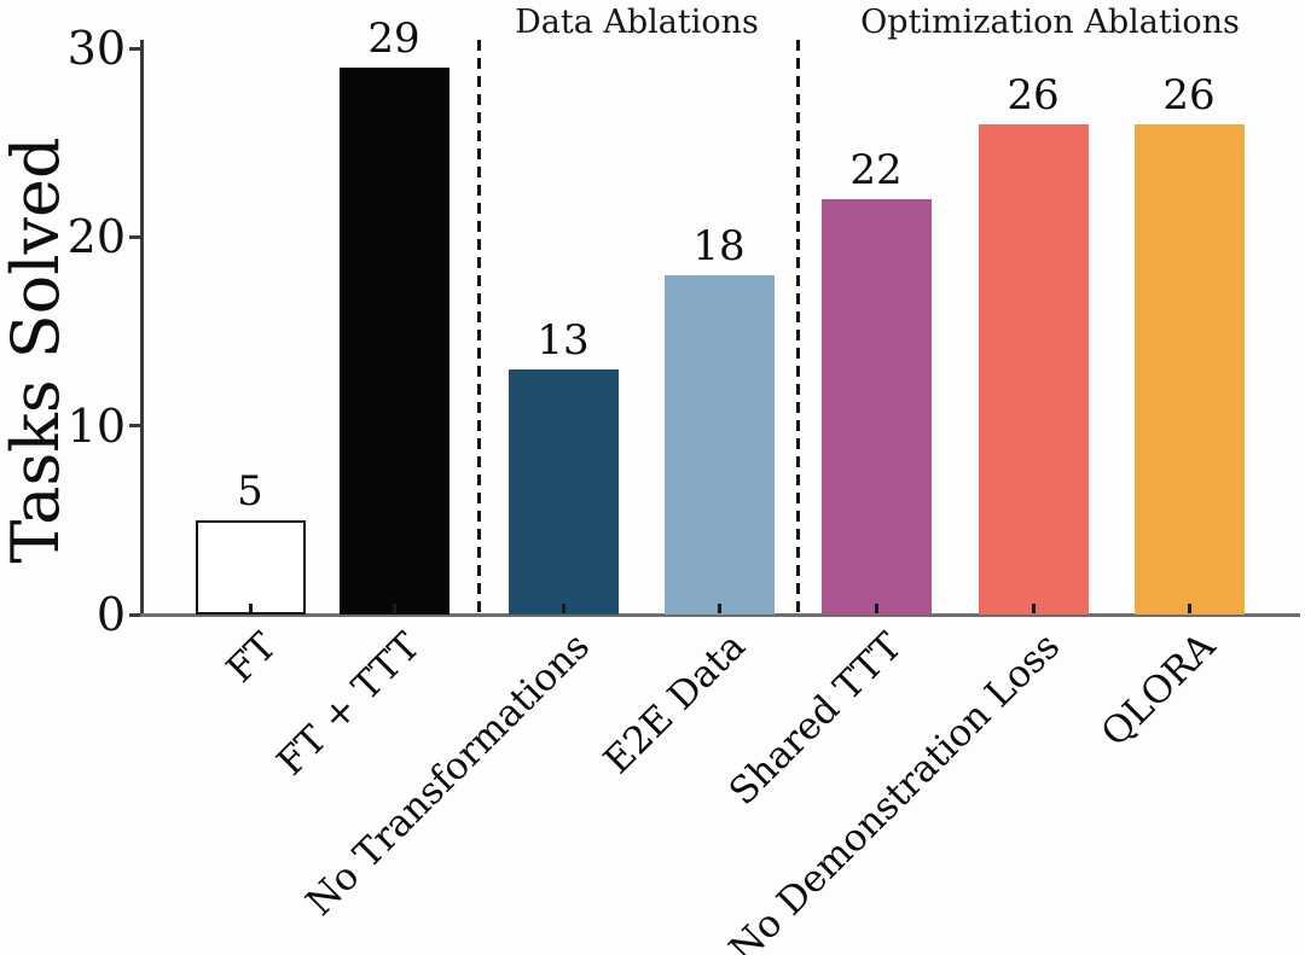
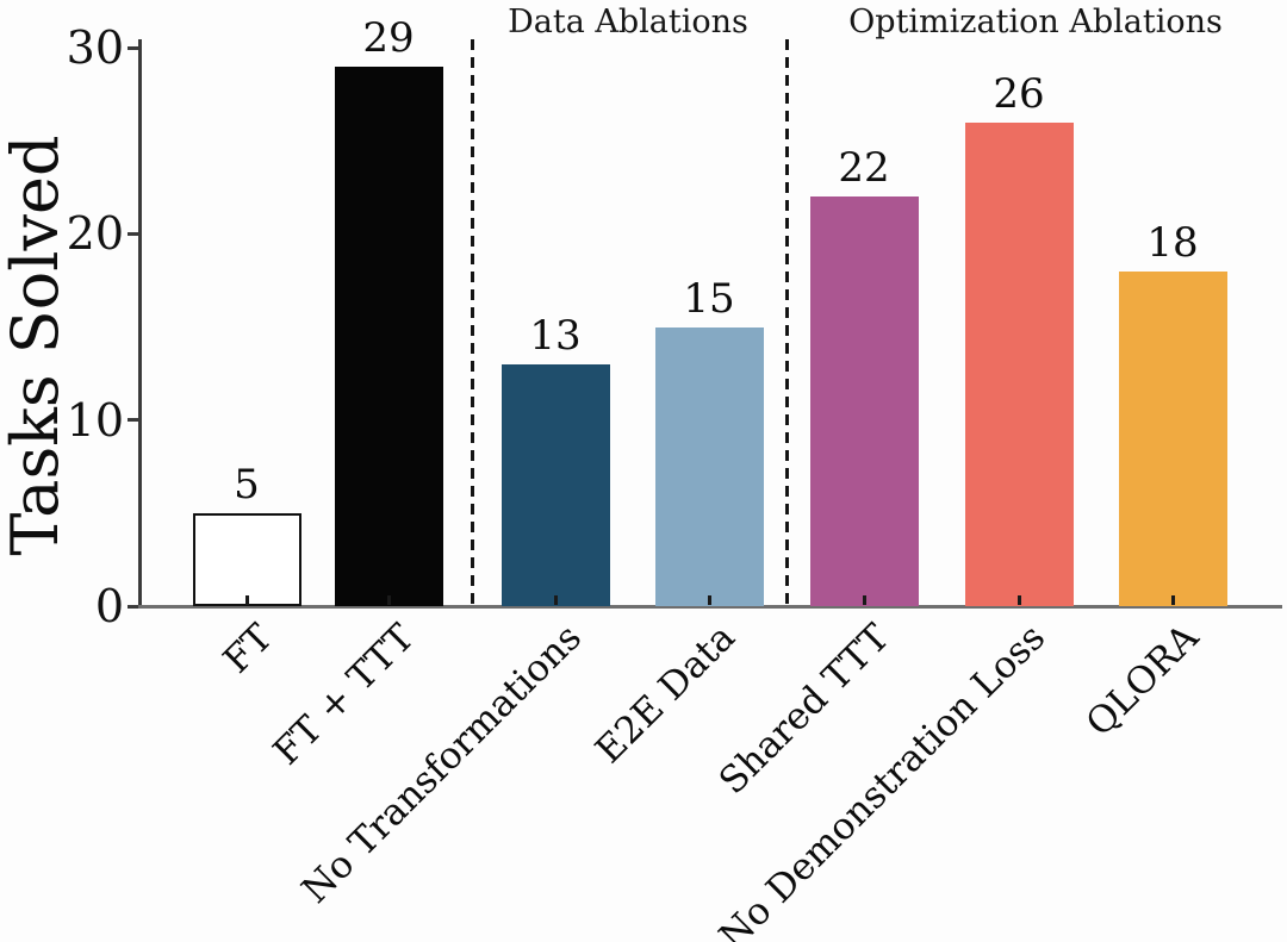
E2E Data: 18 -> 15
QLORA: 26 -> 18
